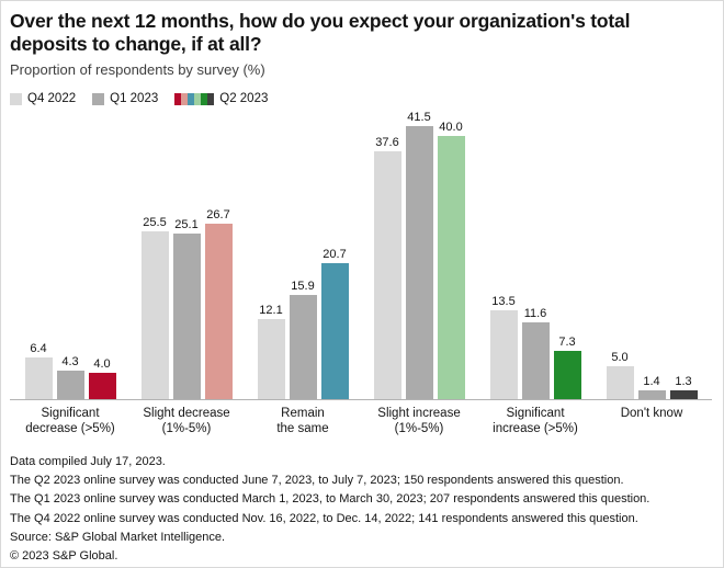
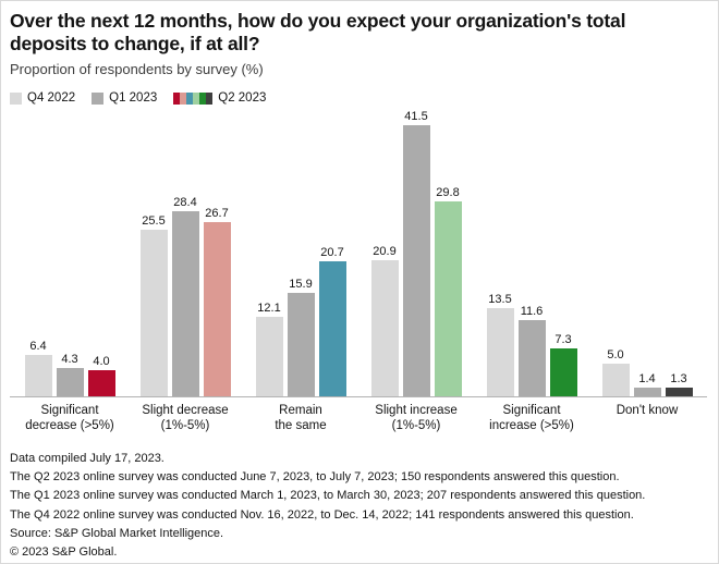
Q1 2023/Slight decrease (1%-5%): 25.1 -> 28.4
Q4 2022/Slight increase (1%-5%): 37.6 -> 20.9
Q2 2023/Slight increase (1%-5%): 40.0 -> 29.8
